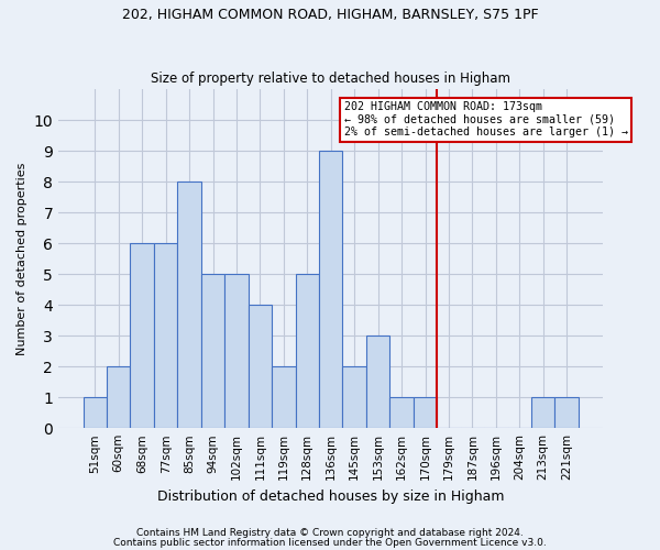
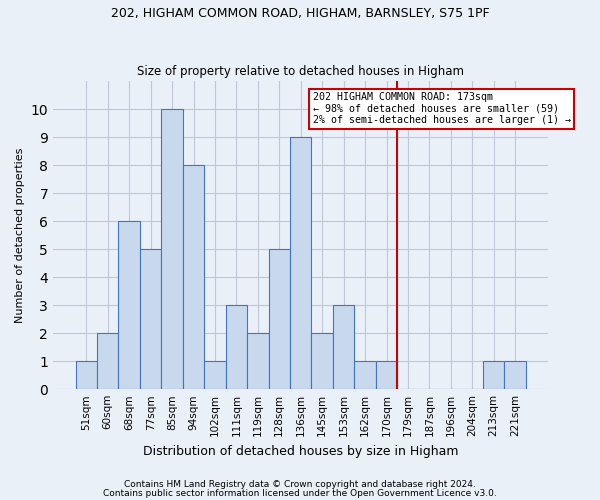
77sqm: 6 -> 5
85sqm: 8 -> 10
94sqm: 5 -> 8
102sqm: 5 -> 1
111sqm: 4 -> 3
